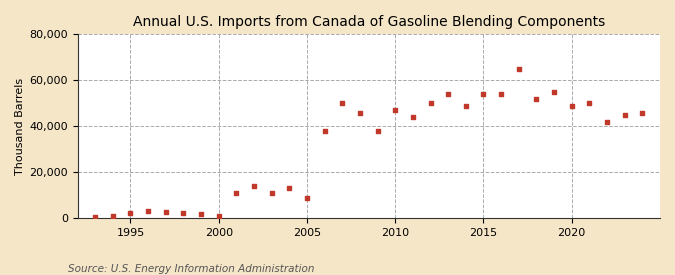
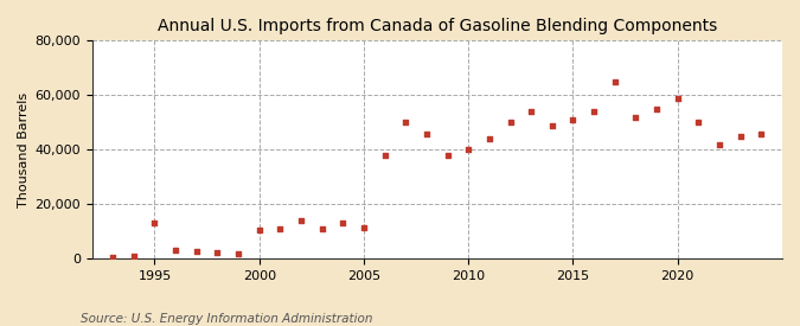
1995: 2,200 -> 13,000
2000: 900 -> 10,500
2005: 9,000 -> 11,500
2010: 47,000 -> 40,000
2015: 54,000 -> 51,000
2020: 49,000 -> 59,000
